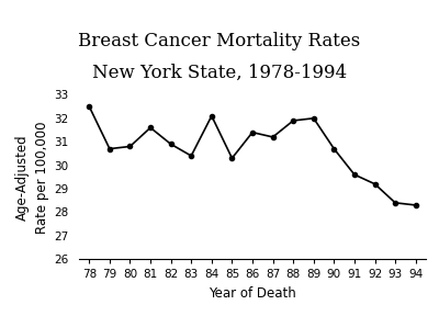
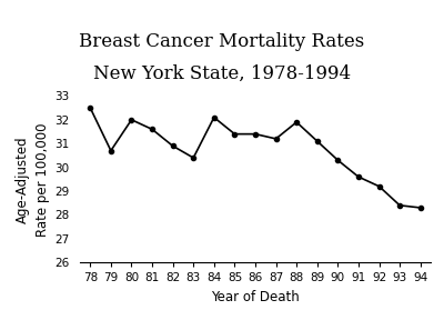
80: 30.8 -> 32.0
85: 30.3 -> 31.4
89: 32.0 -> 31.1
90: 30.7 -> 30.3
